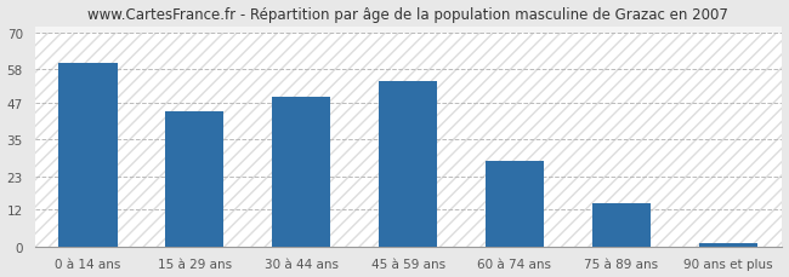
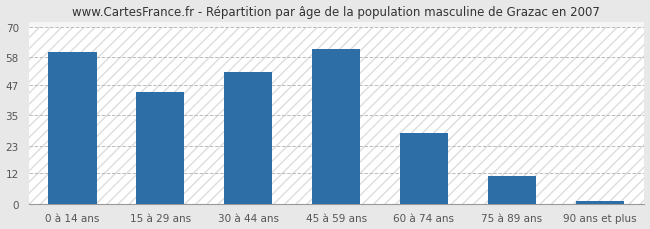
30 à 44 ans: 49 -> 52
45 à 59 ans: 54 -> 61
75 à 89 ans: 14 -> 11
